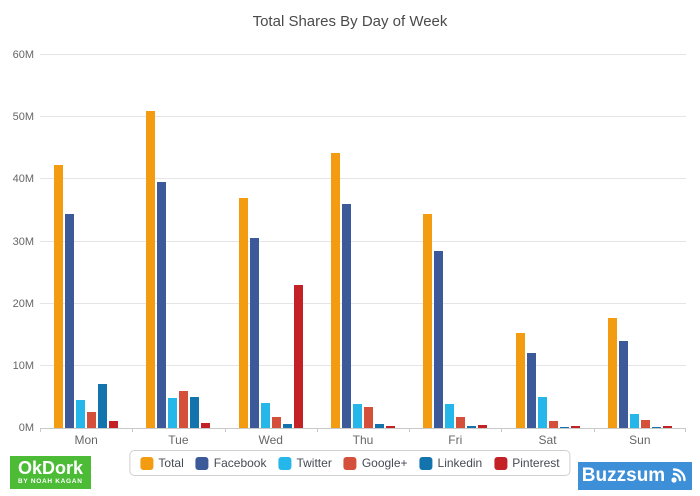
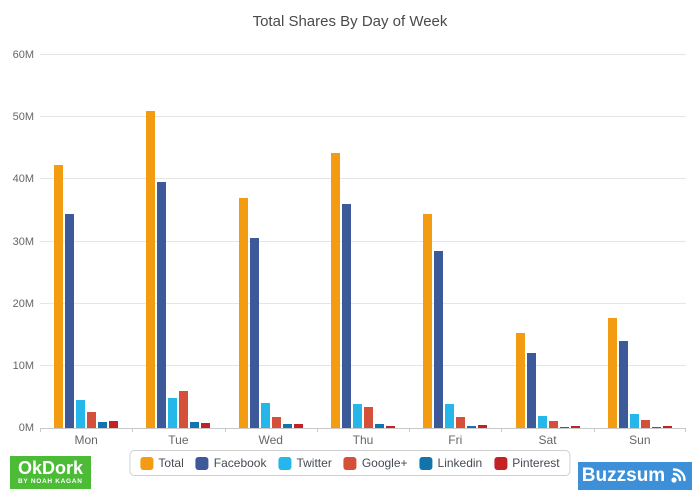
Linkedin/Mon: 7M -> 1M
Linkedin/Tue: 5M -> 1M
Pinterest/Wed: 23M -> 1M
Twitter/Sat: 5M -> 2M
